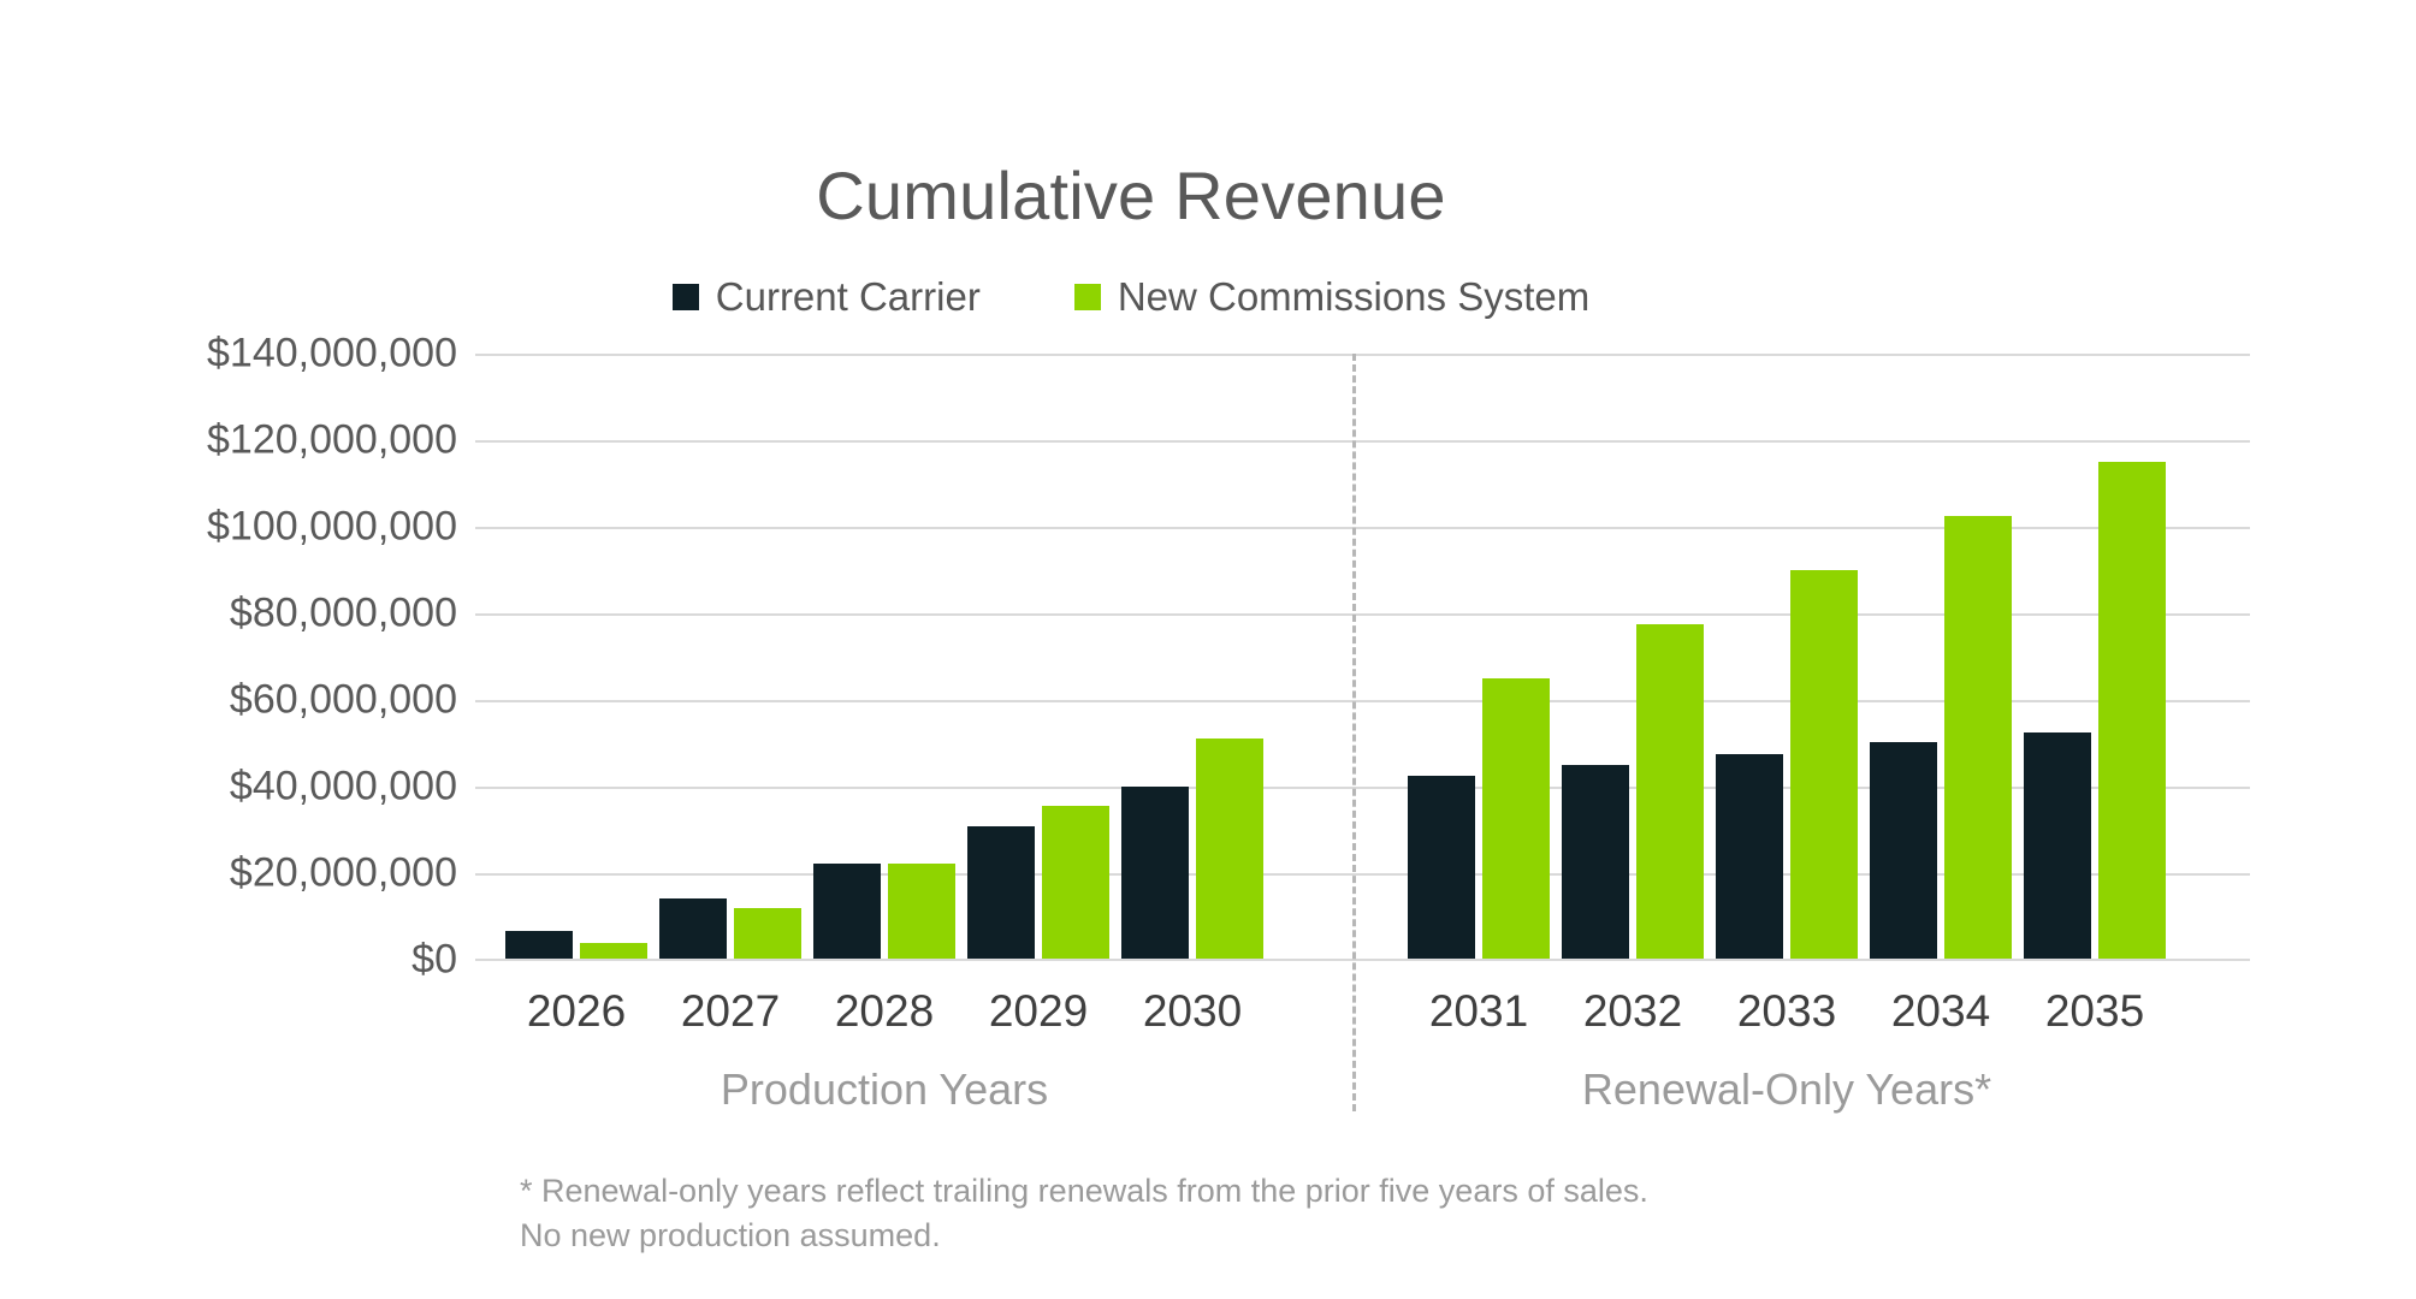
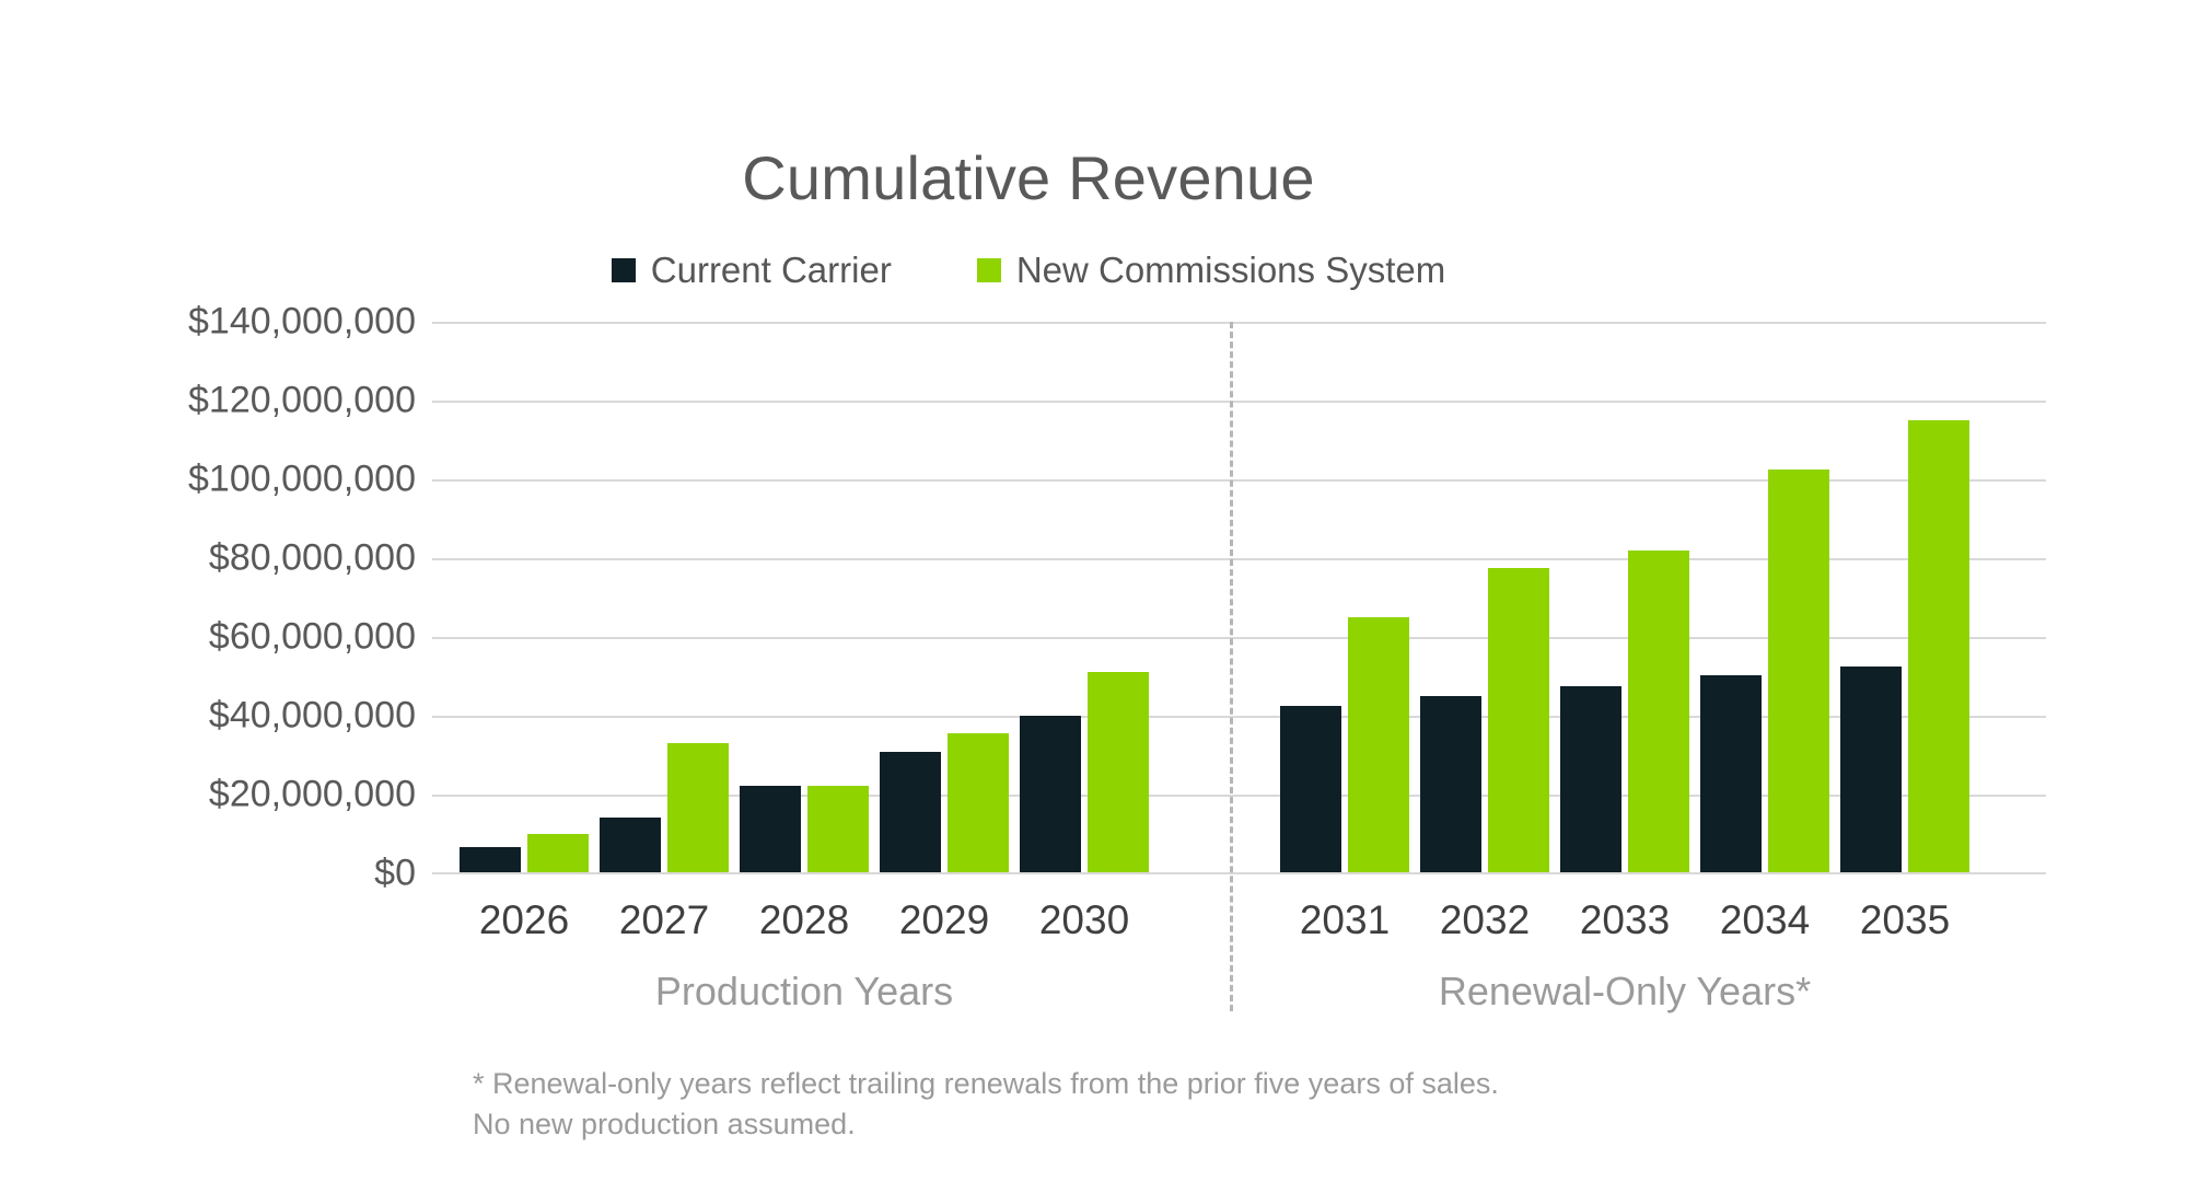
New Commissions System/2026: $4000000 -> $10000000
New Commissions System/2027: $12000000 -> $33000000
New Commissions System/2033: $90000000 -> $82000000
